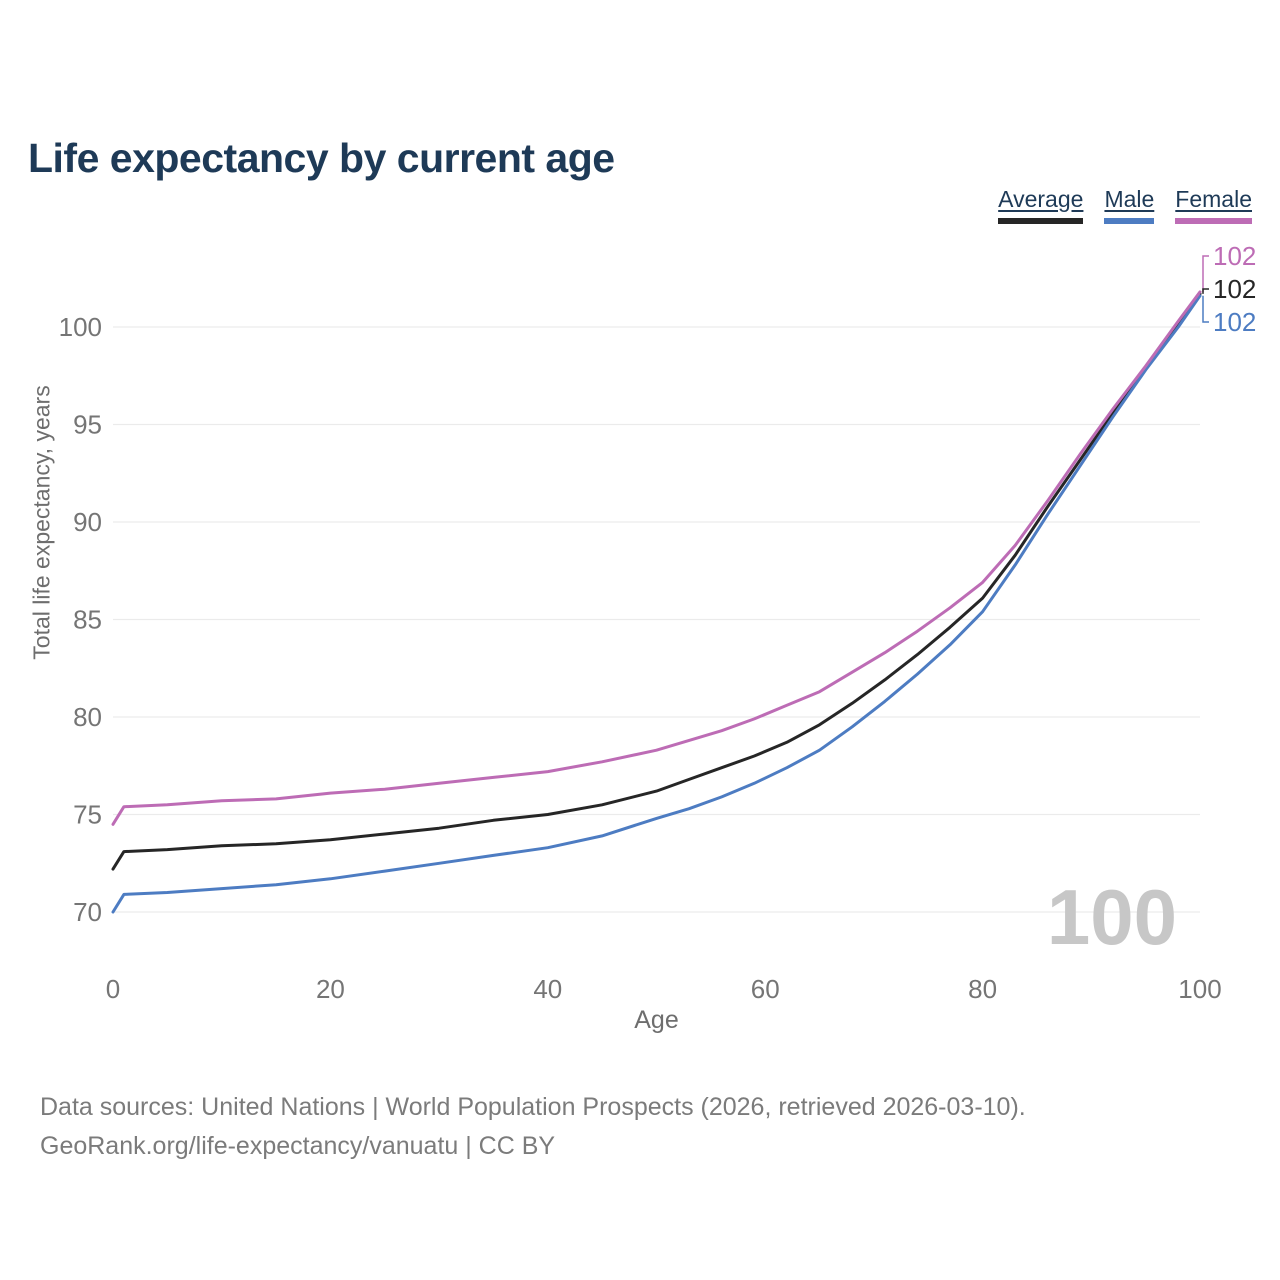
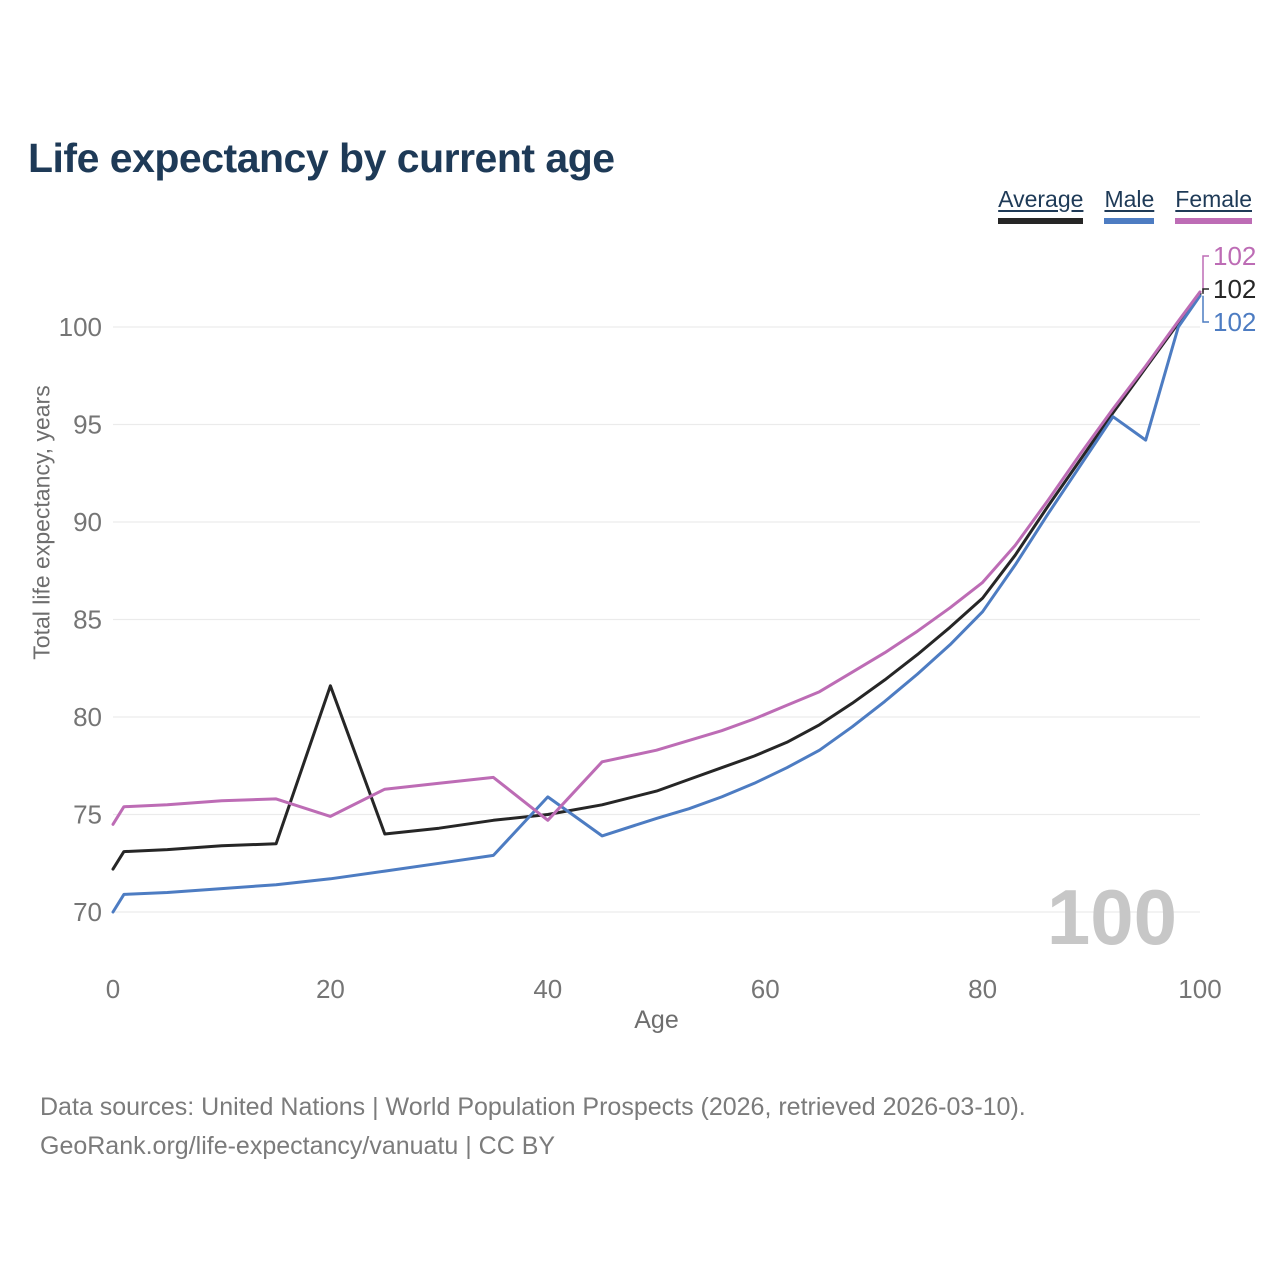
Average/20: 73.7 -> 81.6
Female/20: 76.1 -> 74.9
Male/40: 73.3 -> 75.9
Female/40: 77.2 -> 74.7
Male/95: 97.8 -> 94.2
